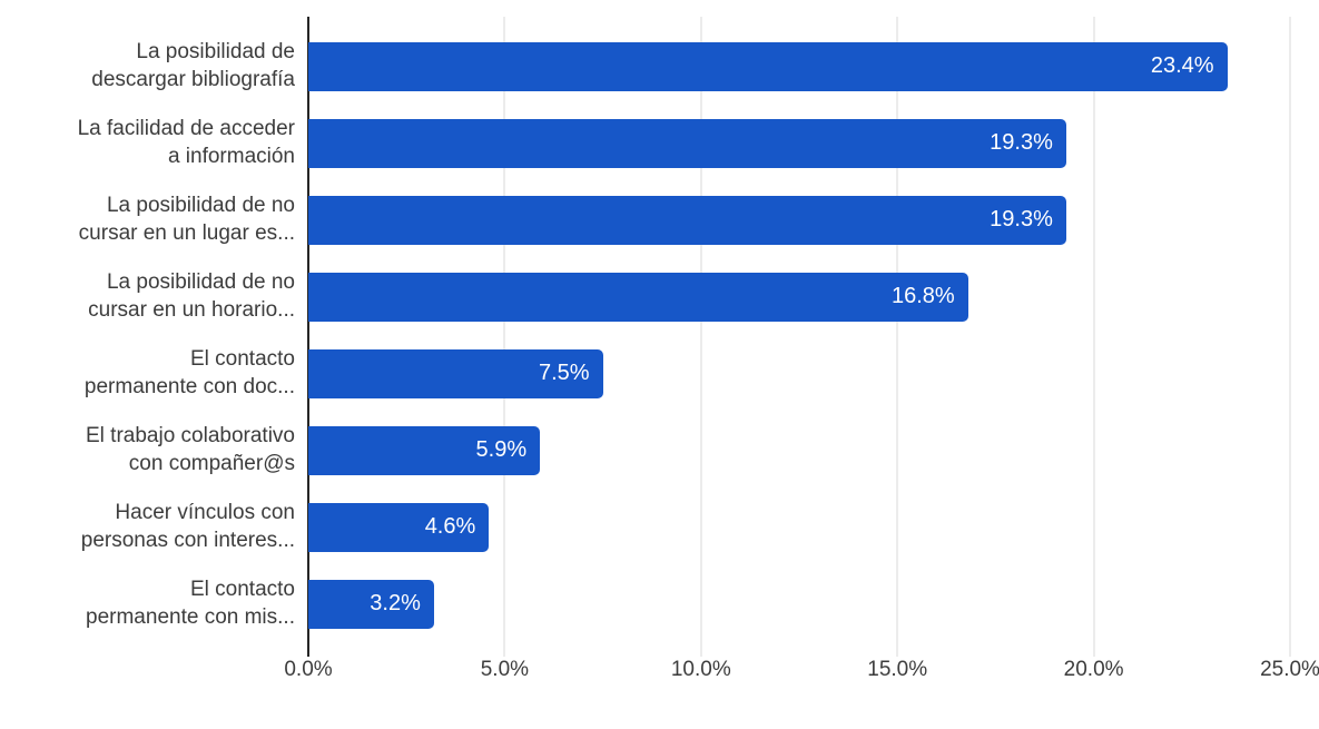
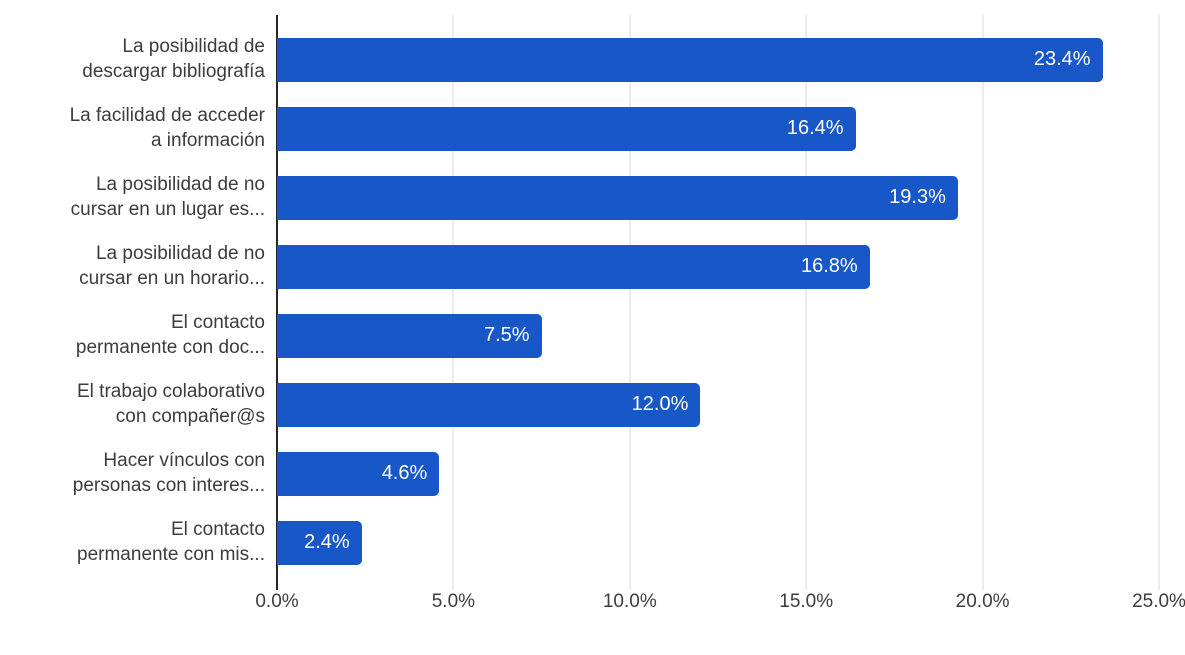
La facilidad de acceder a información: 19.3% -> 16.4%
El trabajo colaborativo con compañer@s: 5.9% -> 12.0%
El contacto permanente con mis...: 3.2% -> 2.4%
